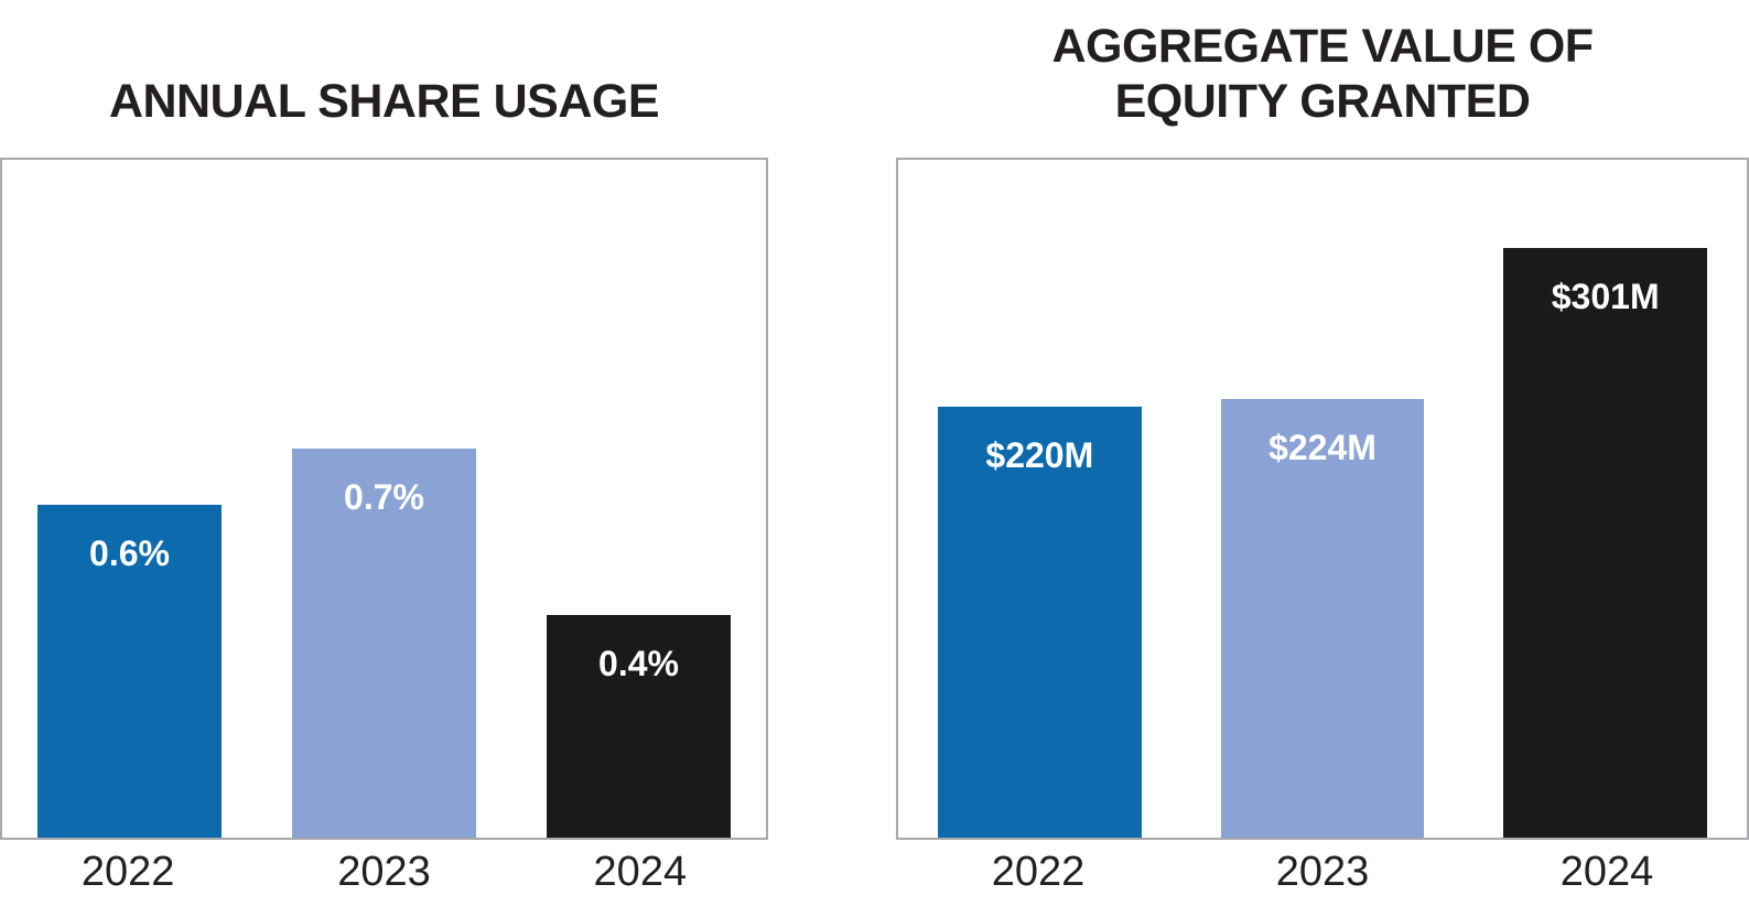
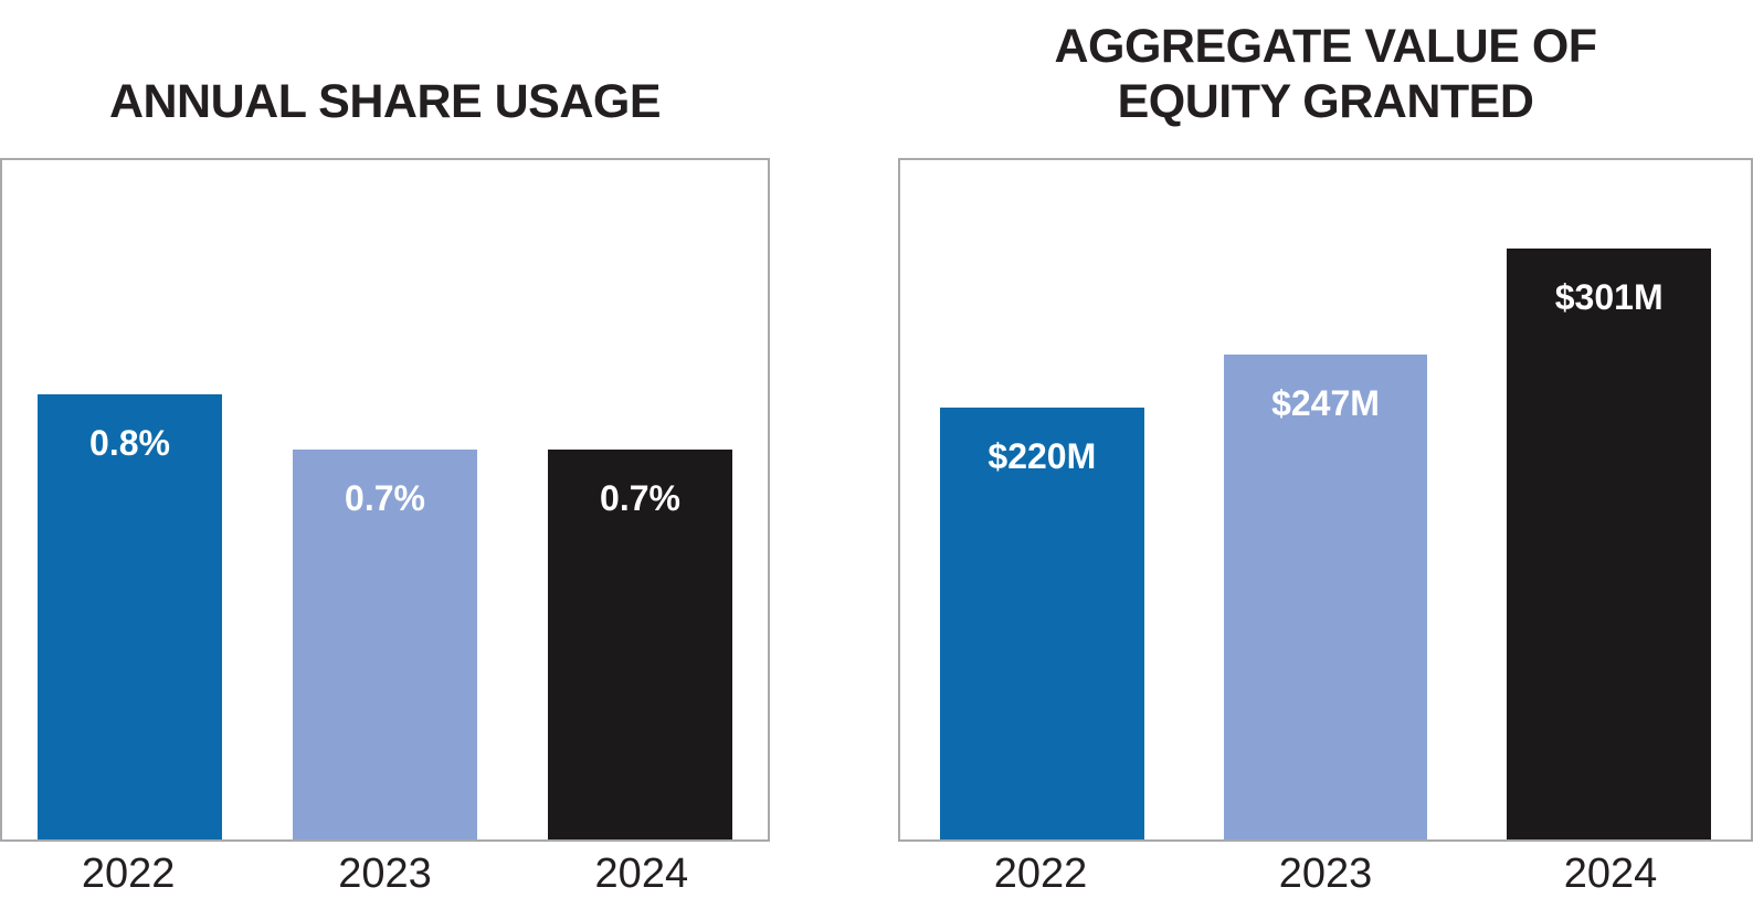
ANNUAL SHARE USAGE/2022: 0.6% -> 0.8%
ANNUAL SHARE USAGE/2024: 0.4% -> 0.7%
AGGREGATE VALUE OF EQUITY GRANTED/2023: $224M -> $247M
